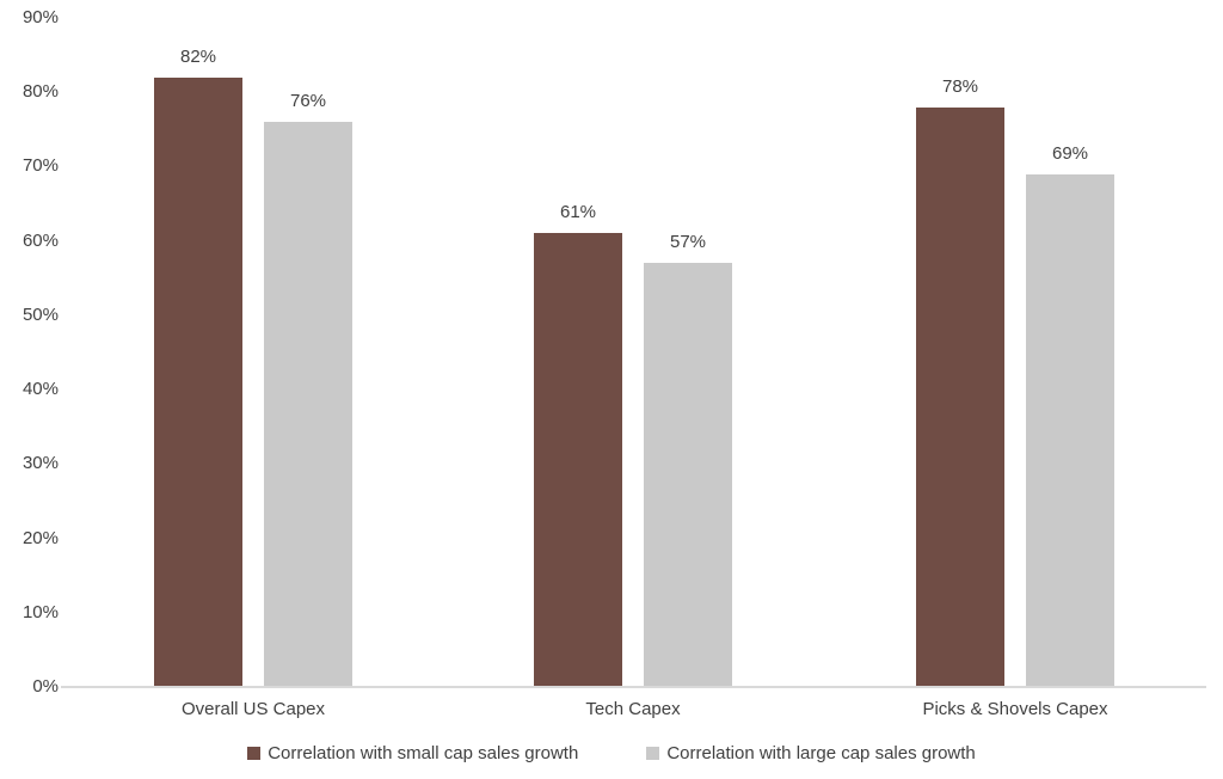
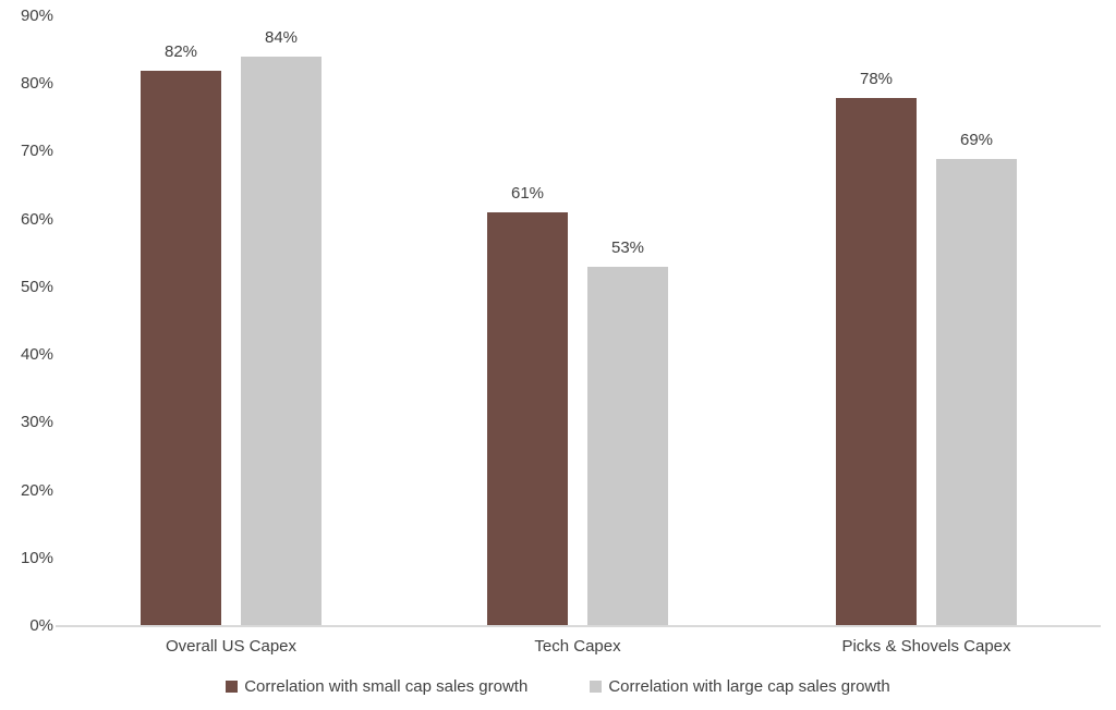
Correlation with large cap sales growth/Overall US Capex: 76% -> 84%
Correlation with large cap sales growth/Tech Capex: 57% -> 53%
